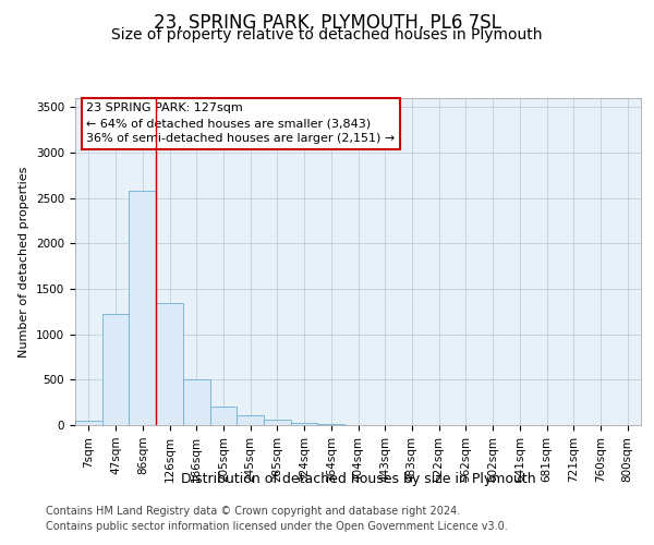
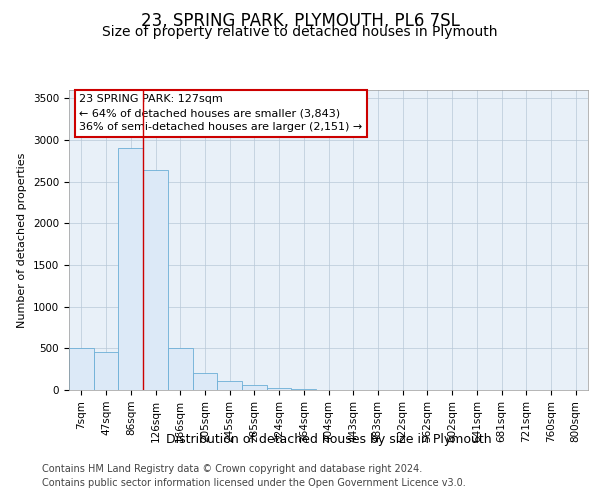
7sqm: 50 -> 500
47sqm: 1230 -> 460
86sqm: 2580 -> 2900
126sqm: 1350 -> 2640
